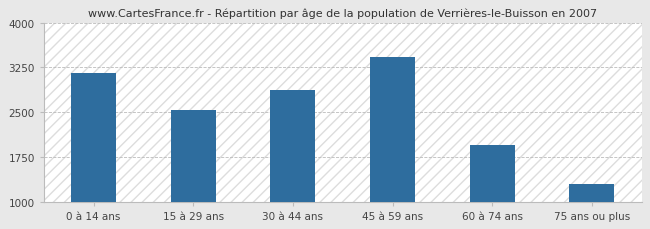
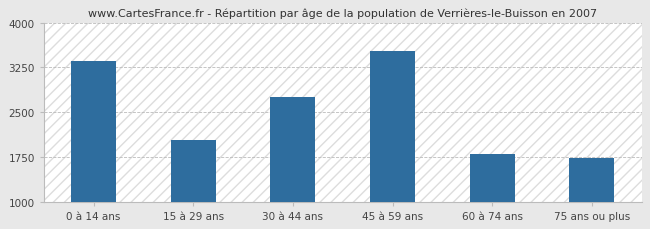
0 à 14 ans: 3160 -> 3360
15 à 29 ans: 2530 -> 2040
30 à 44 ans: 2870 -> 2760
45 à 59 ans: 3430 -> 3520
60 à 74 ans: 1950 -> 1800
75 ans ou plus: 1300 -> 1740
